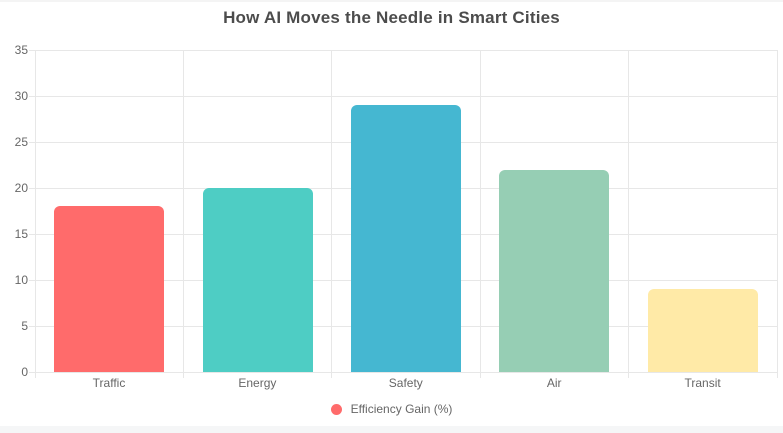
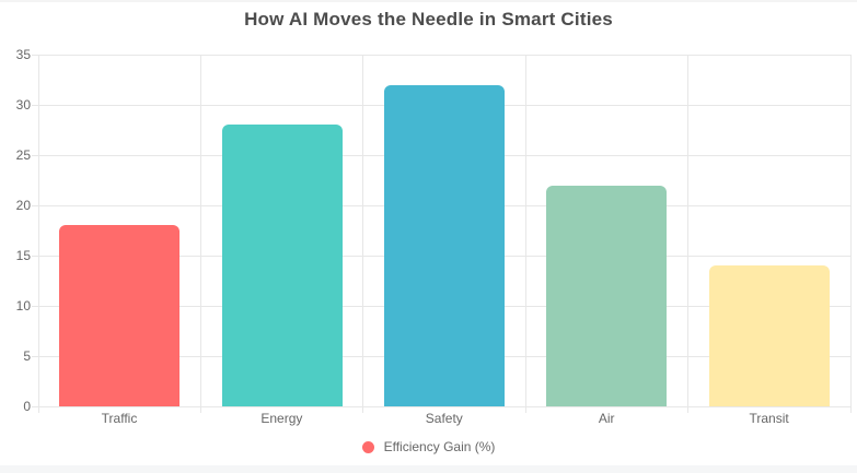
Energy: 20 -> 28
Safety: 29 -> 32
Transit: 9 -> 14
